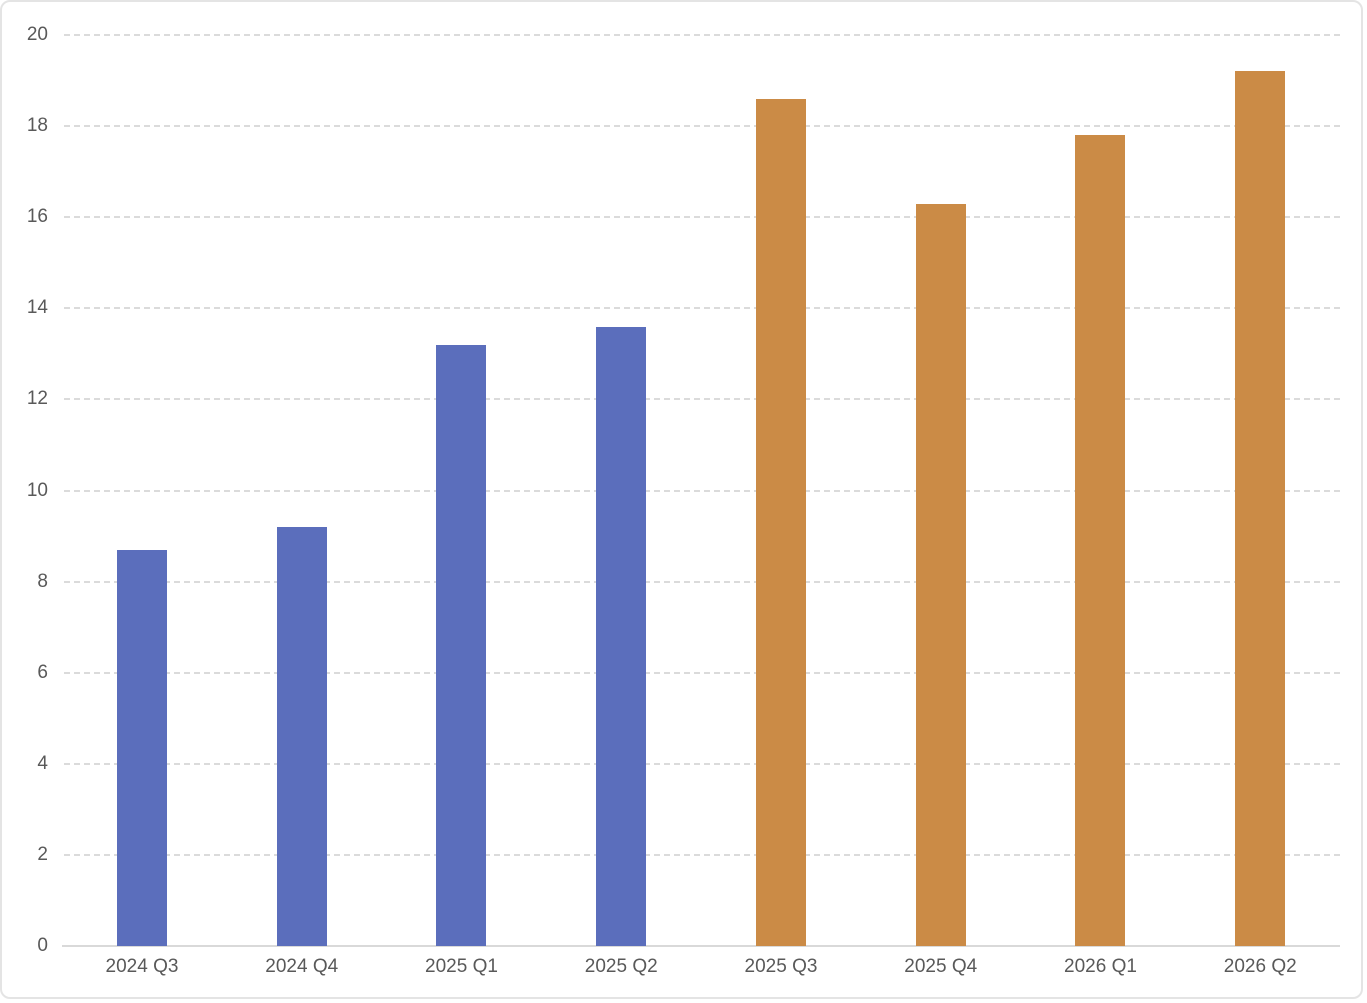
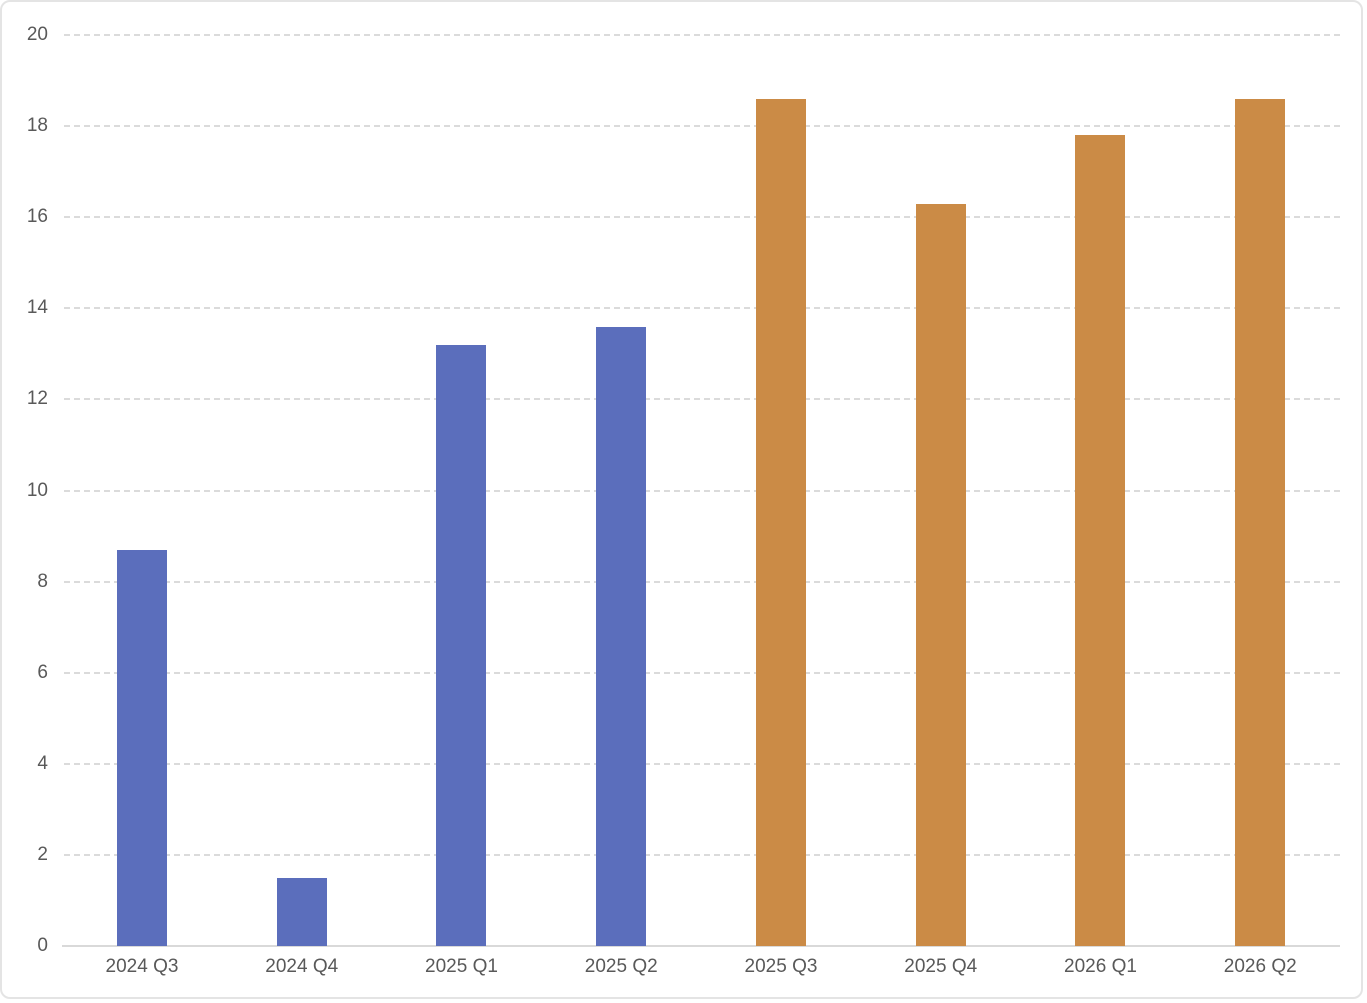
2024 Q4: 9.2 -> 1.5
2026 Q2: 19.2 -> 18.6
